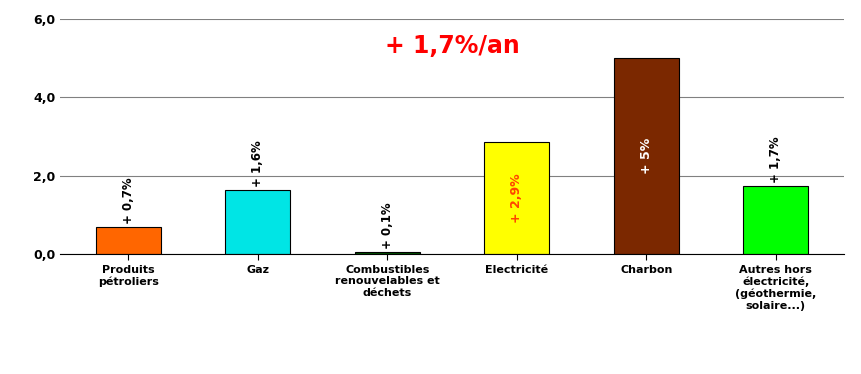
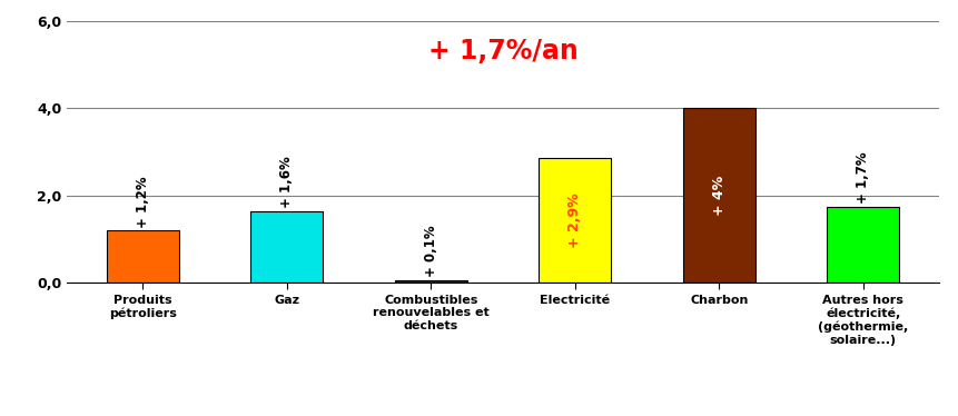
Produits pétroliers: 0,7% -> 1,2%
Charbon: 5% -> 4%
